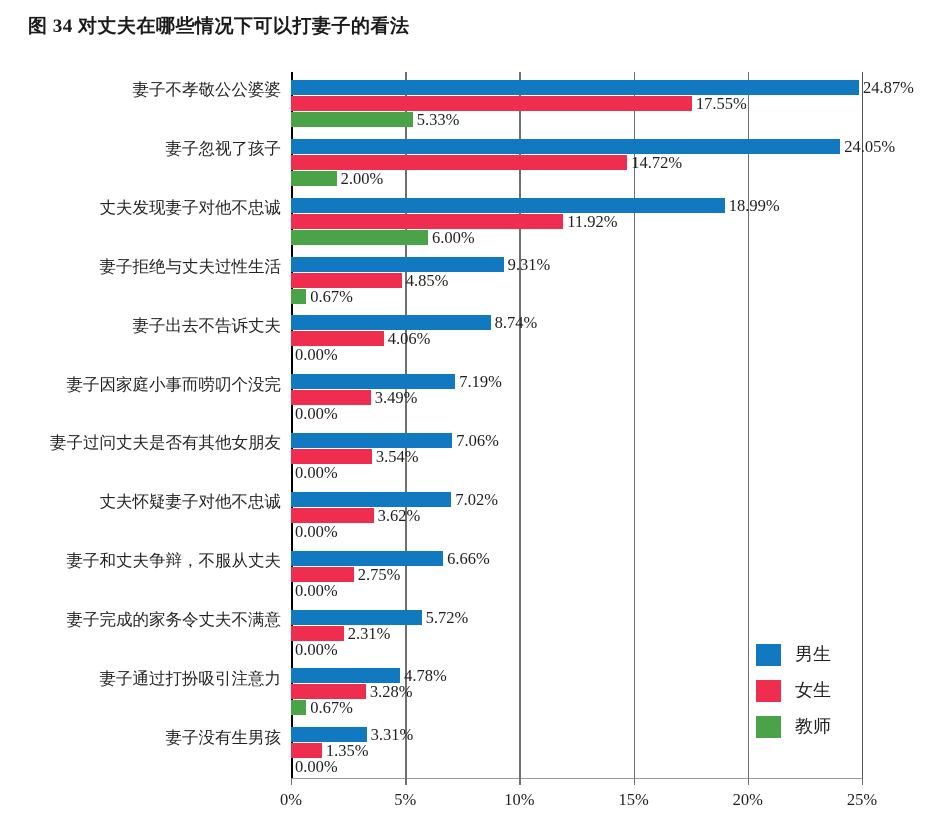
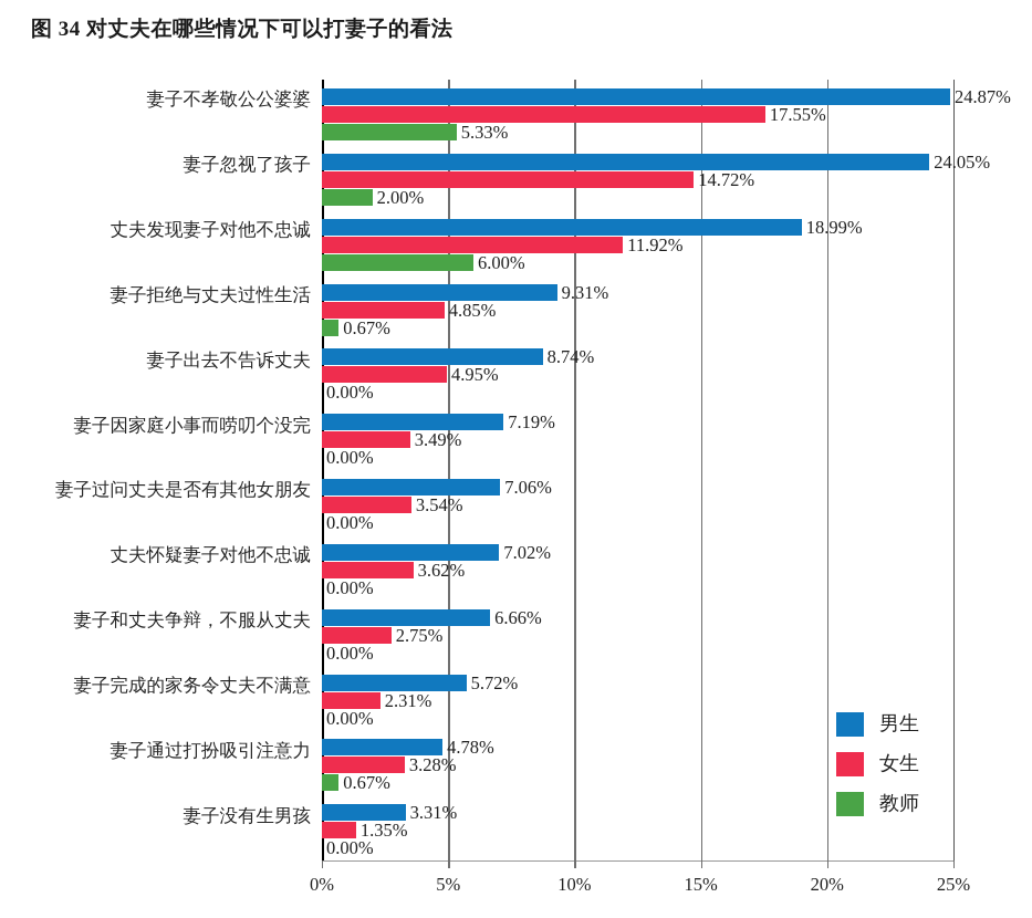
女生/妻子出去不告诉丈夫: 4.06% -> 4.95%
